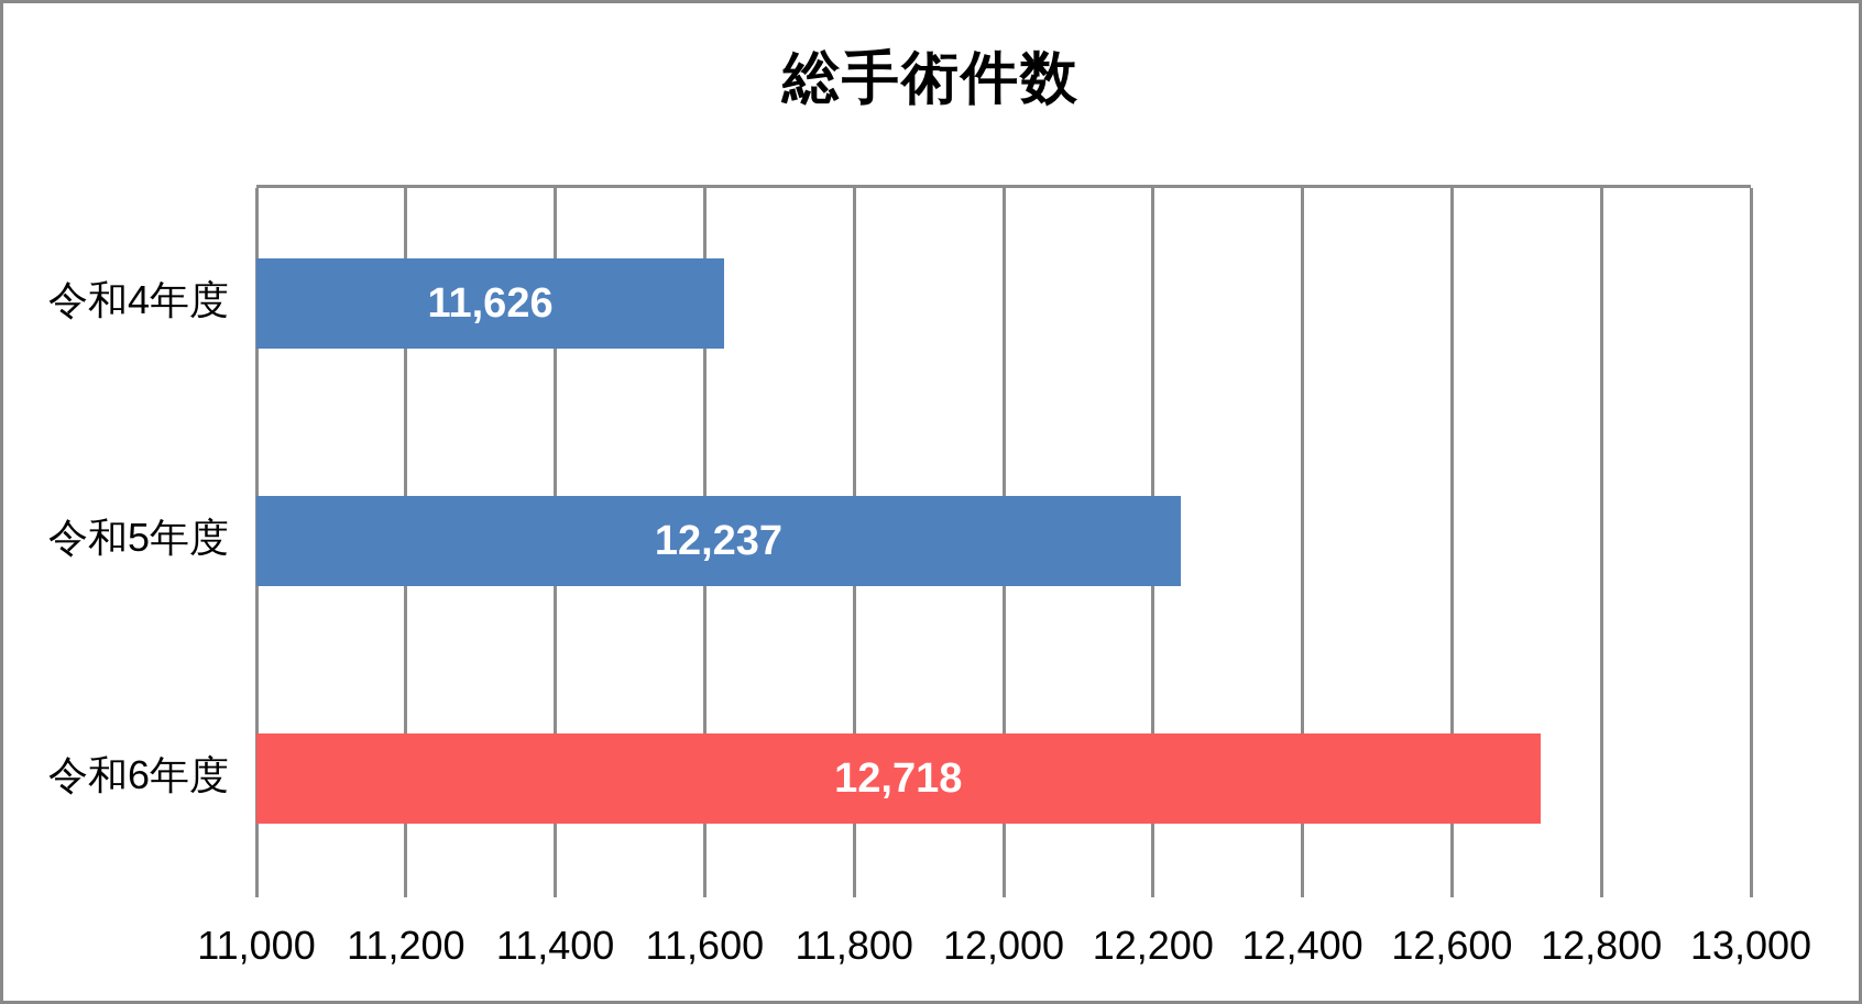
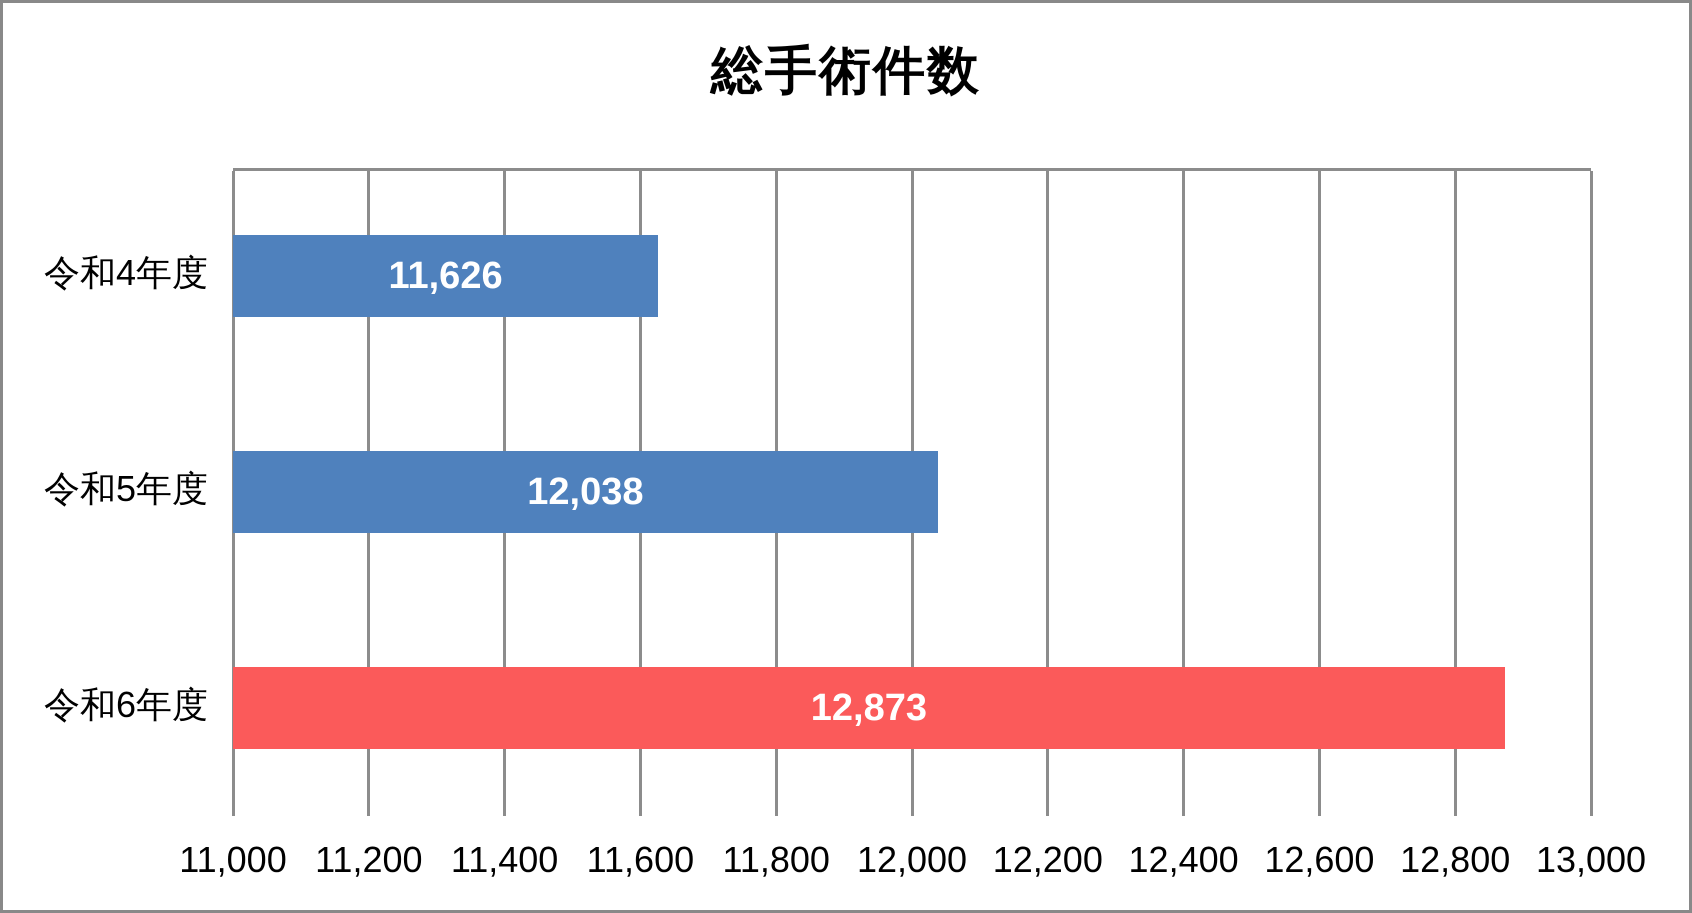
令和5年度: 12,237 -> 12,038
令和6年度: 12,718 -> 12,873
